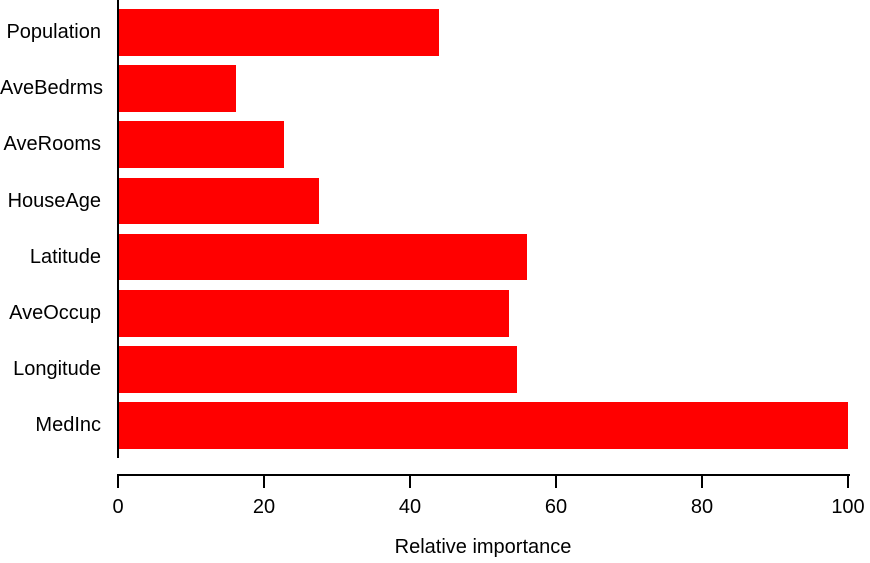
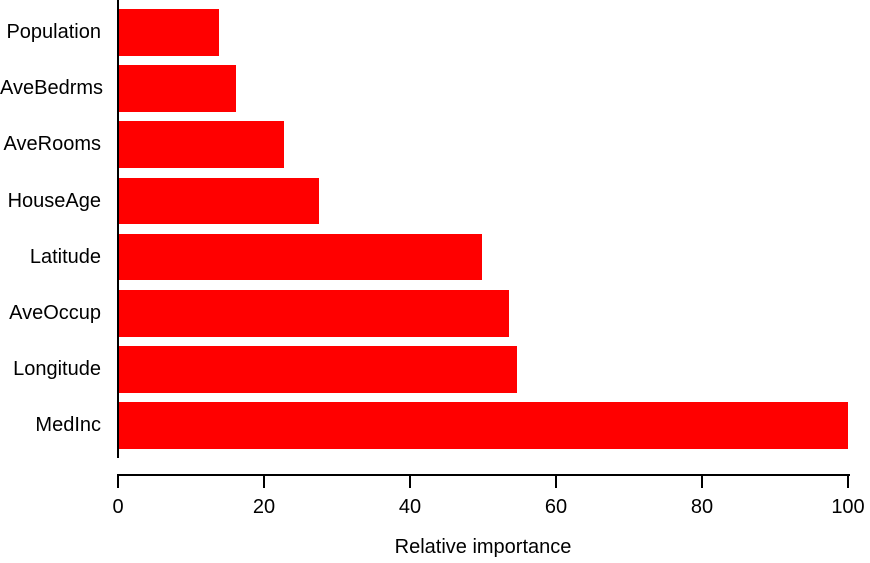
Population: 44 -> 14
Latitude: 56 -> 50
